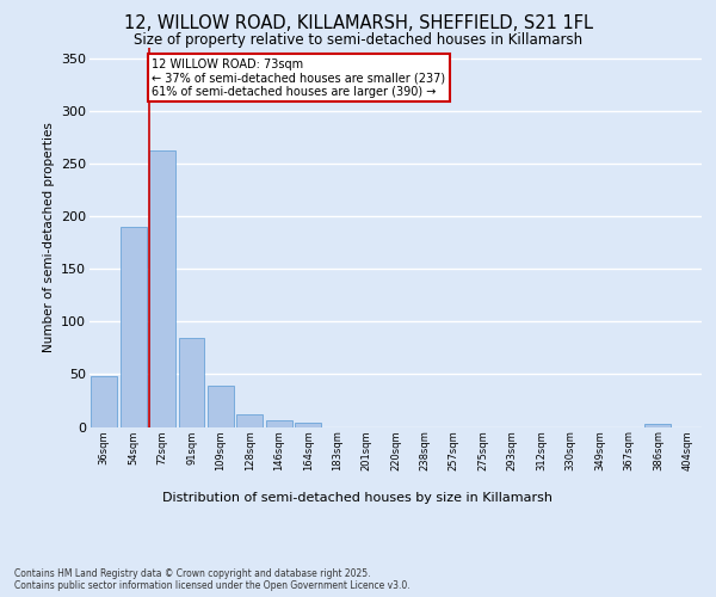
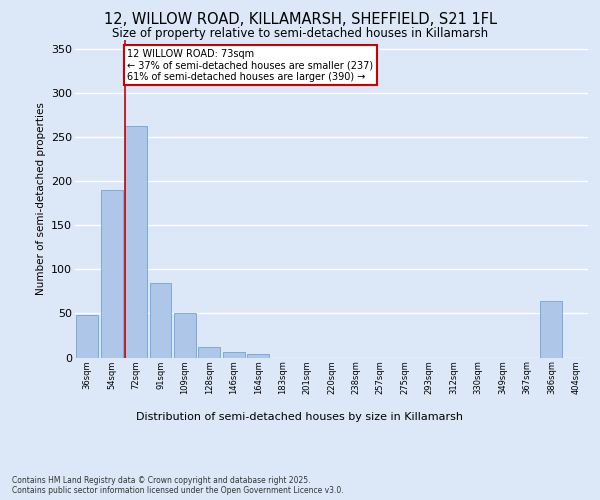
109sqm: 39 -> 50
386sqm: 3 -> 64
